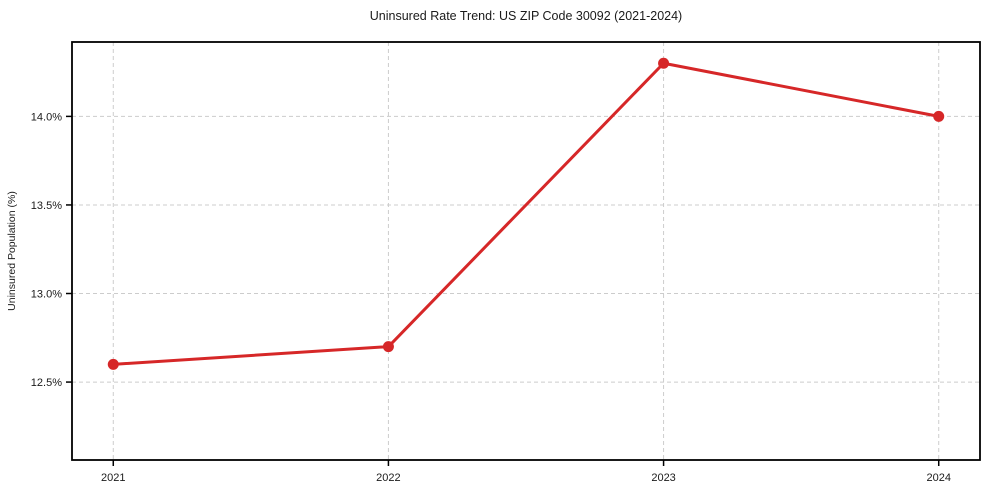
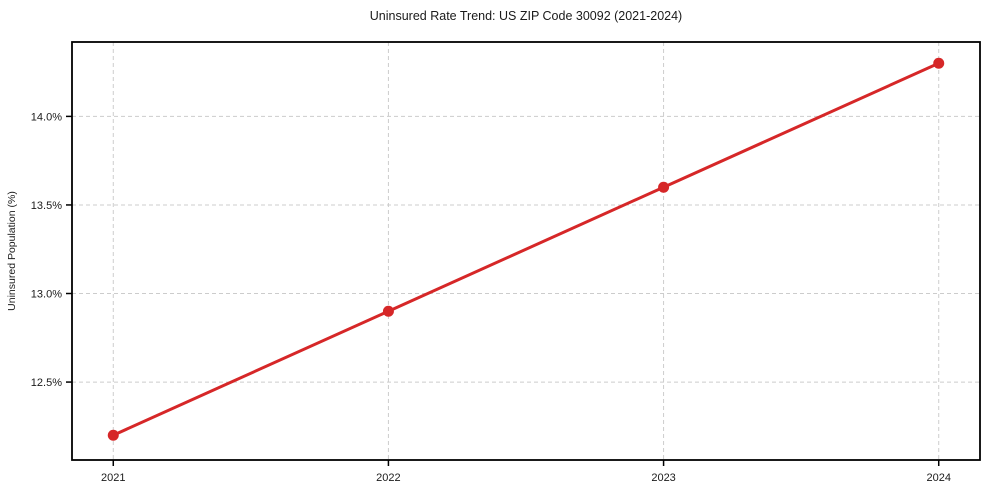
2021: 12.6% -> 12.2%
2022: 12.7% -> 12.9%
2023: 14.3% -> 13.6%
2024: 14.0% -> 14.3%
